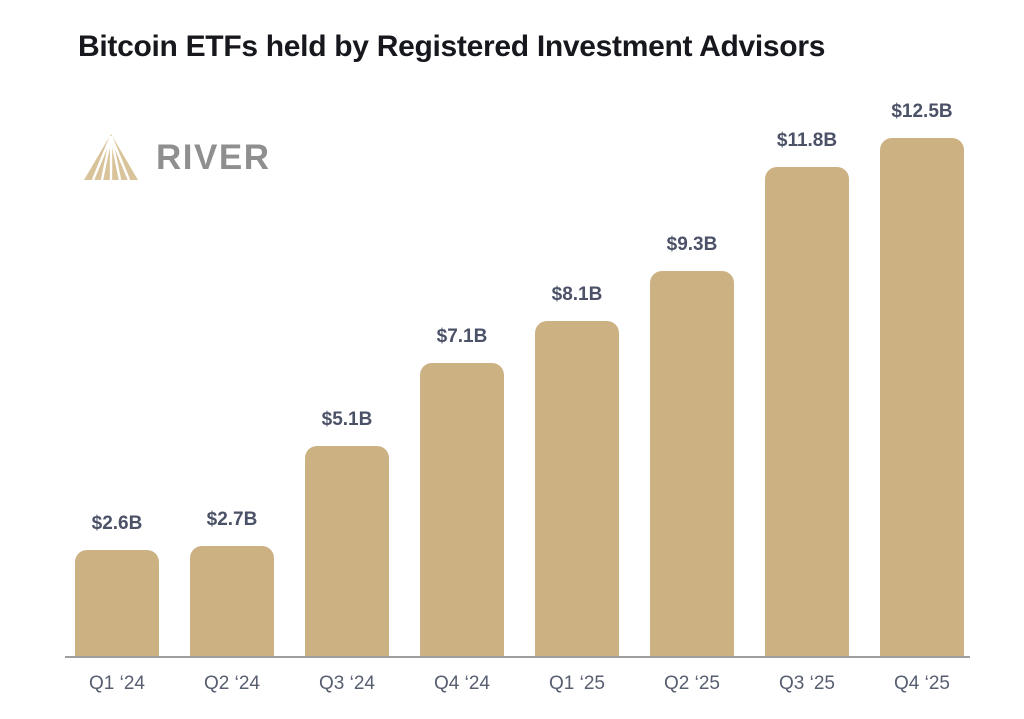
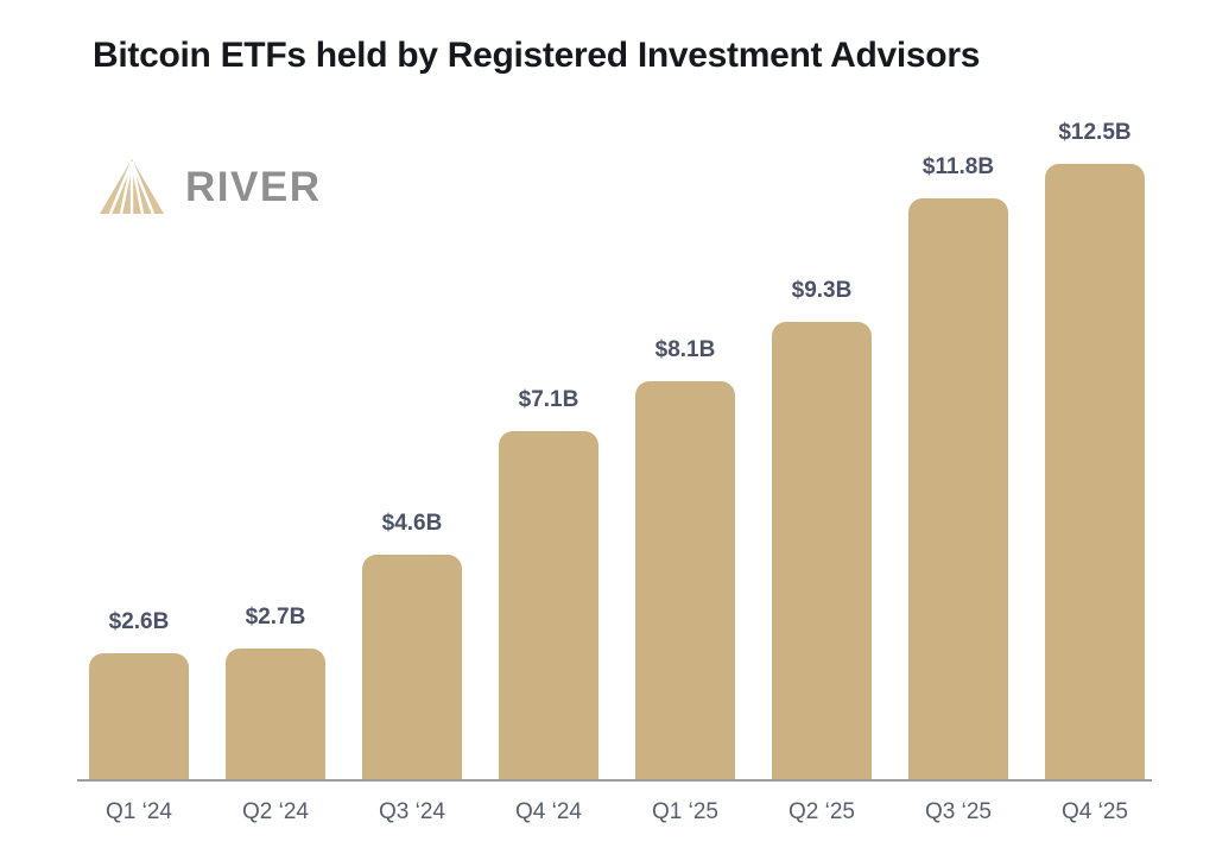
Q3 ‘24: $5.1B -> $4.6B
